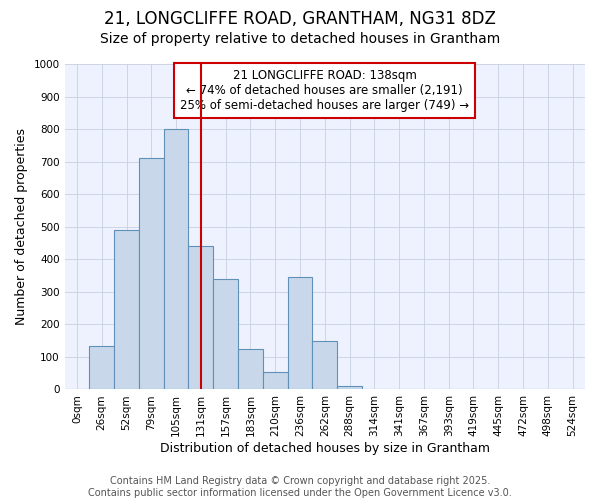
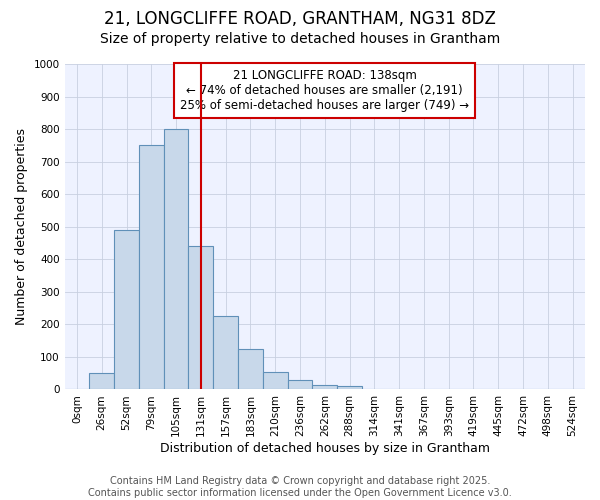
26sqm: 135 -> 50
79sqm: 710 -> 750
157sqm: 340 -> 225
236sqm: 345 -> 30
262sqm: 150 -> 15
